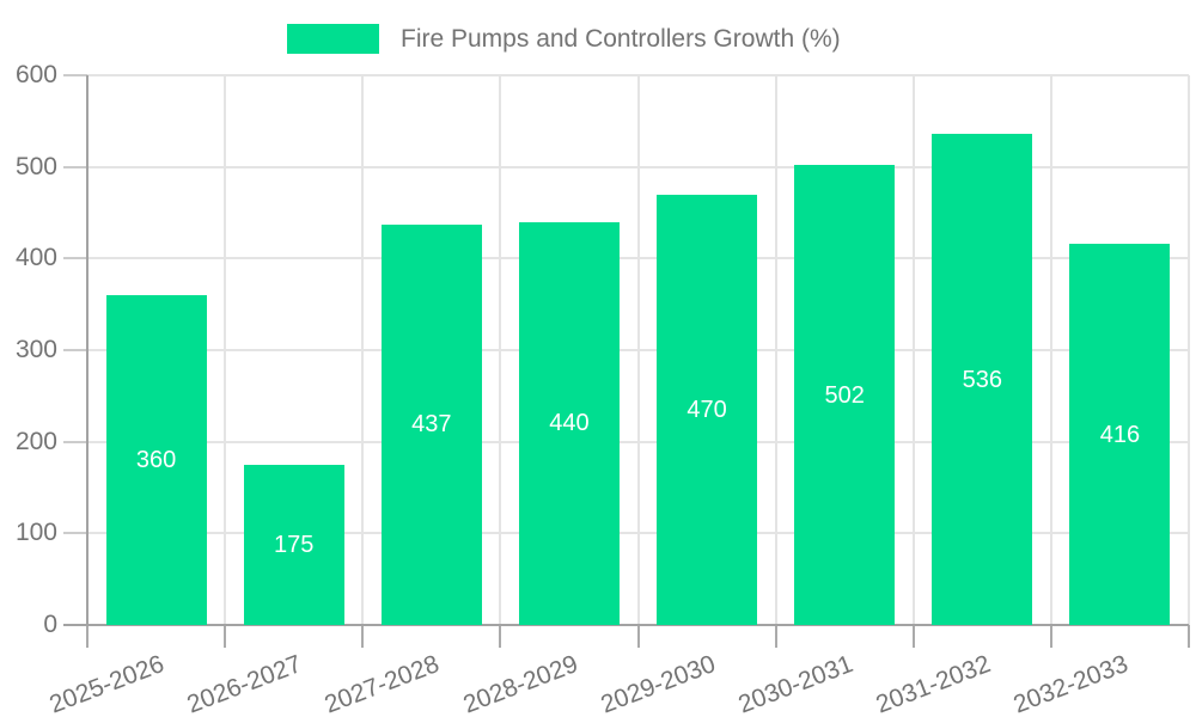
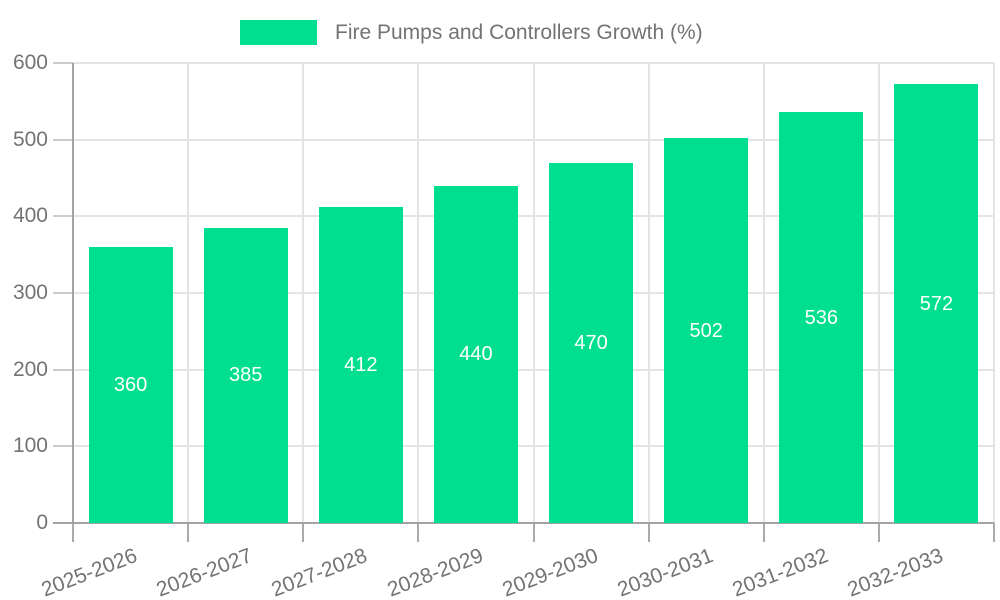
2026-2027: 175 -> 385
2027-2028: 437 -> 412
2032-2033: 416 -> 572
